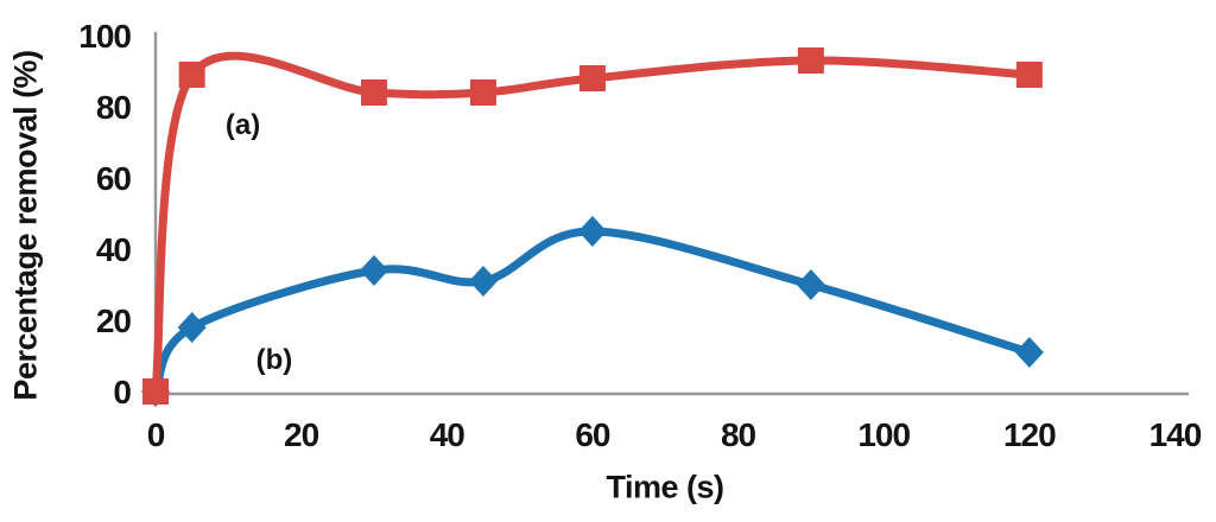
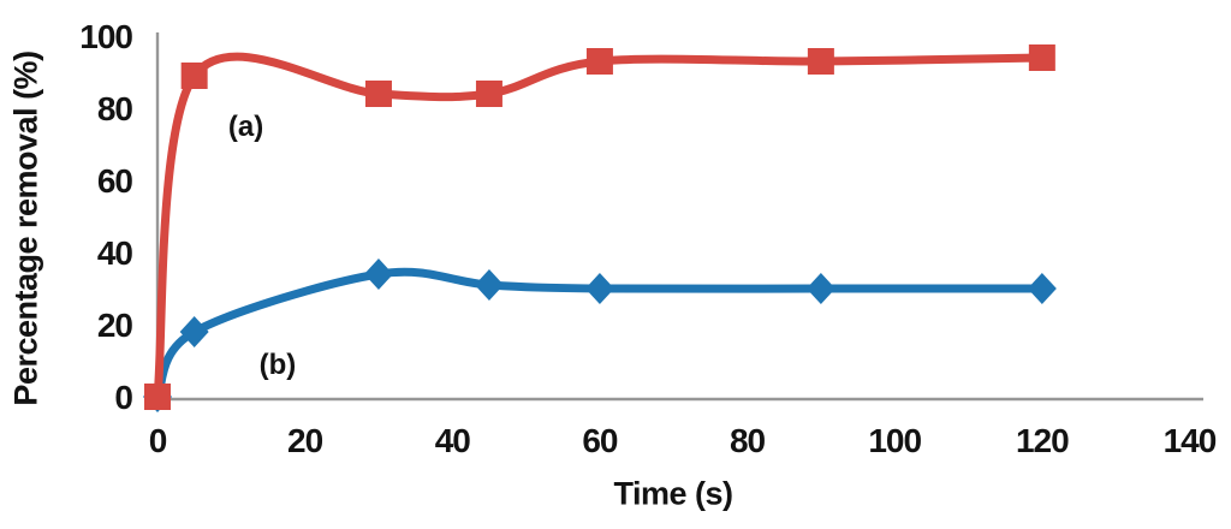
(a)/60: 88 -> 93
(b)/60: 45 -> 30
(a)/120: 89 -> 94
(b)/120: 11 -> 30
